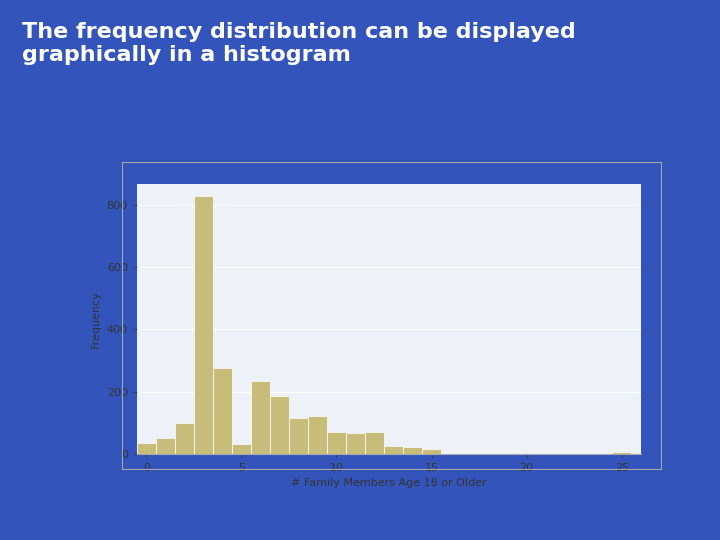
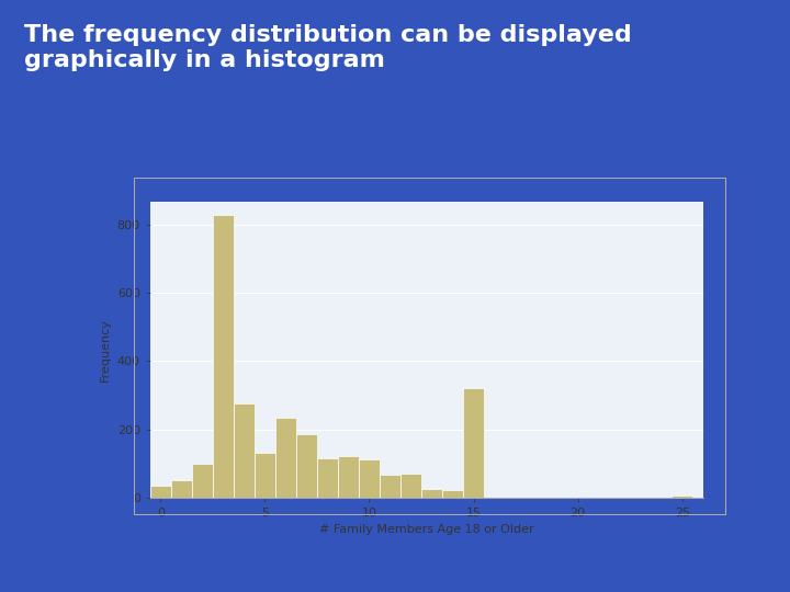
5: 30 -> 130
10: 70 -> 110
15: 15 -> 320
